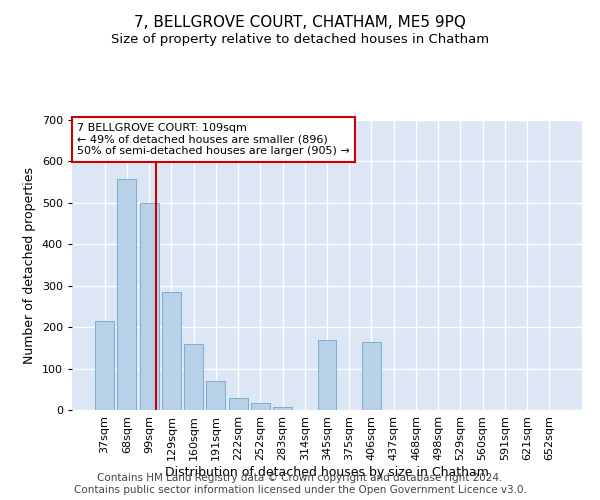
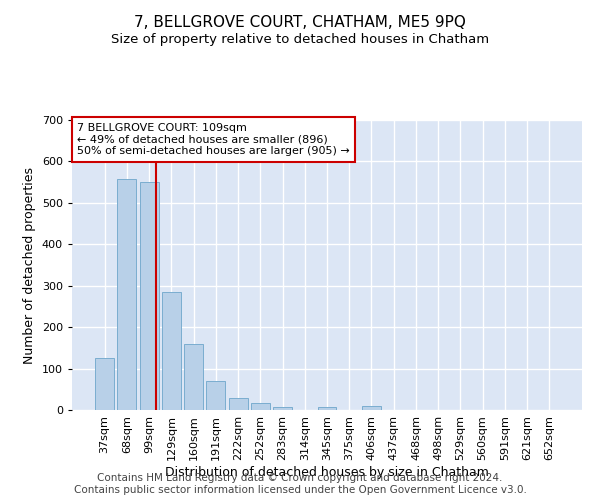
37sqm: 215 -> 125
99sqm: 500 -> 550
345sqm: 170 -> 8
406sqm: 165 -> 10
